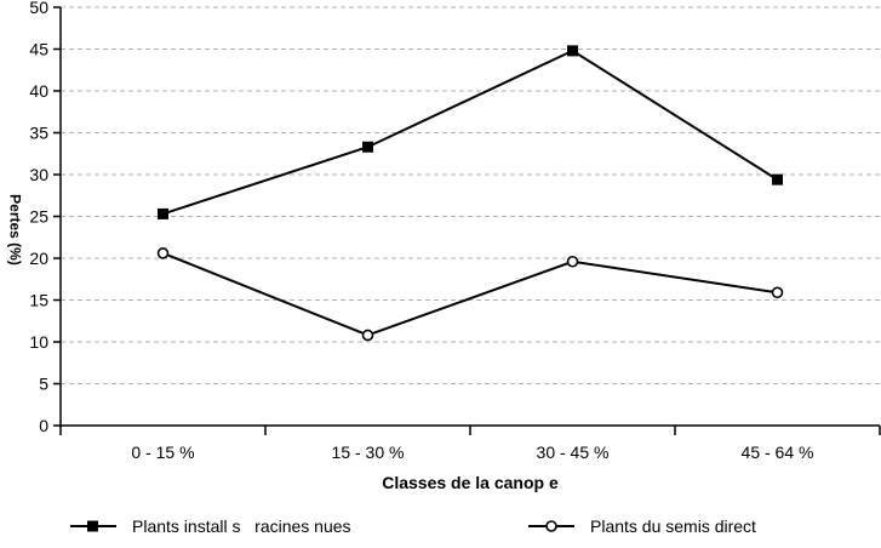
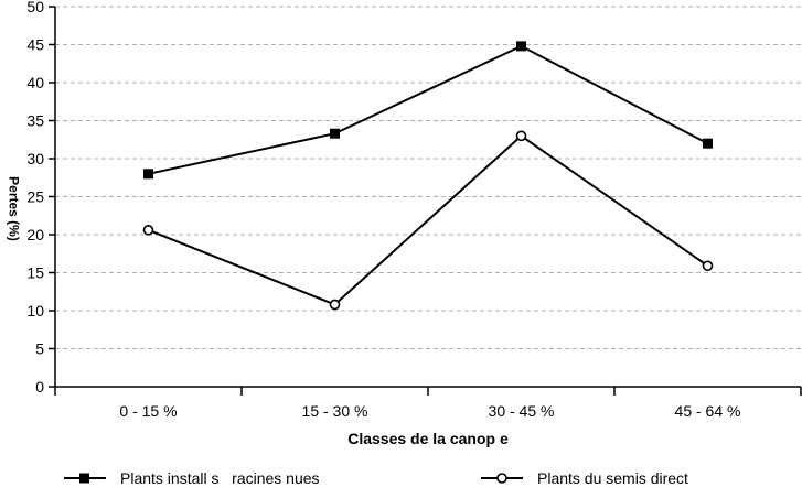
Plants install s racines nues/0 - 15 %: 25 -> 28
Plants du semis direct/30 - 45 %: 20 -> 33
Plants install s racines nues/45 - 64 %: 29 -> 32
